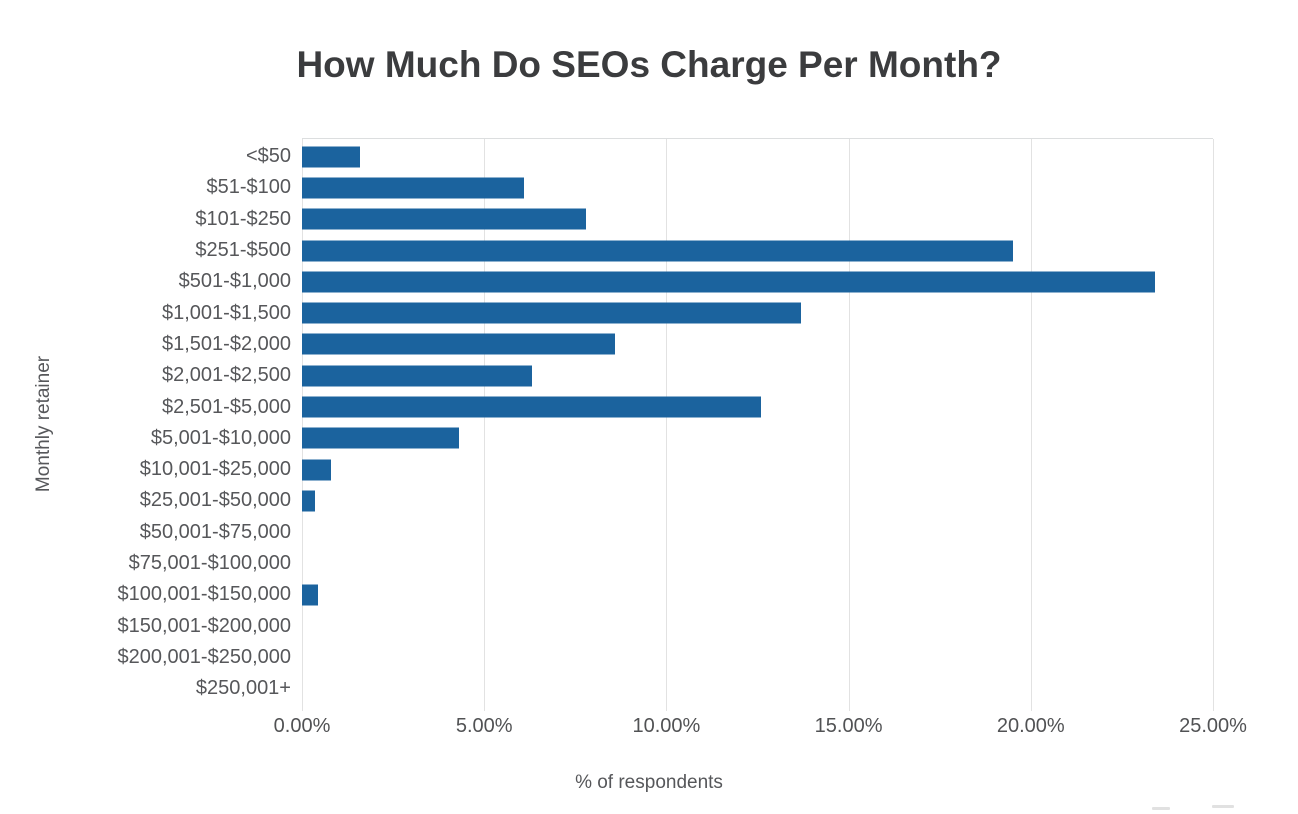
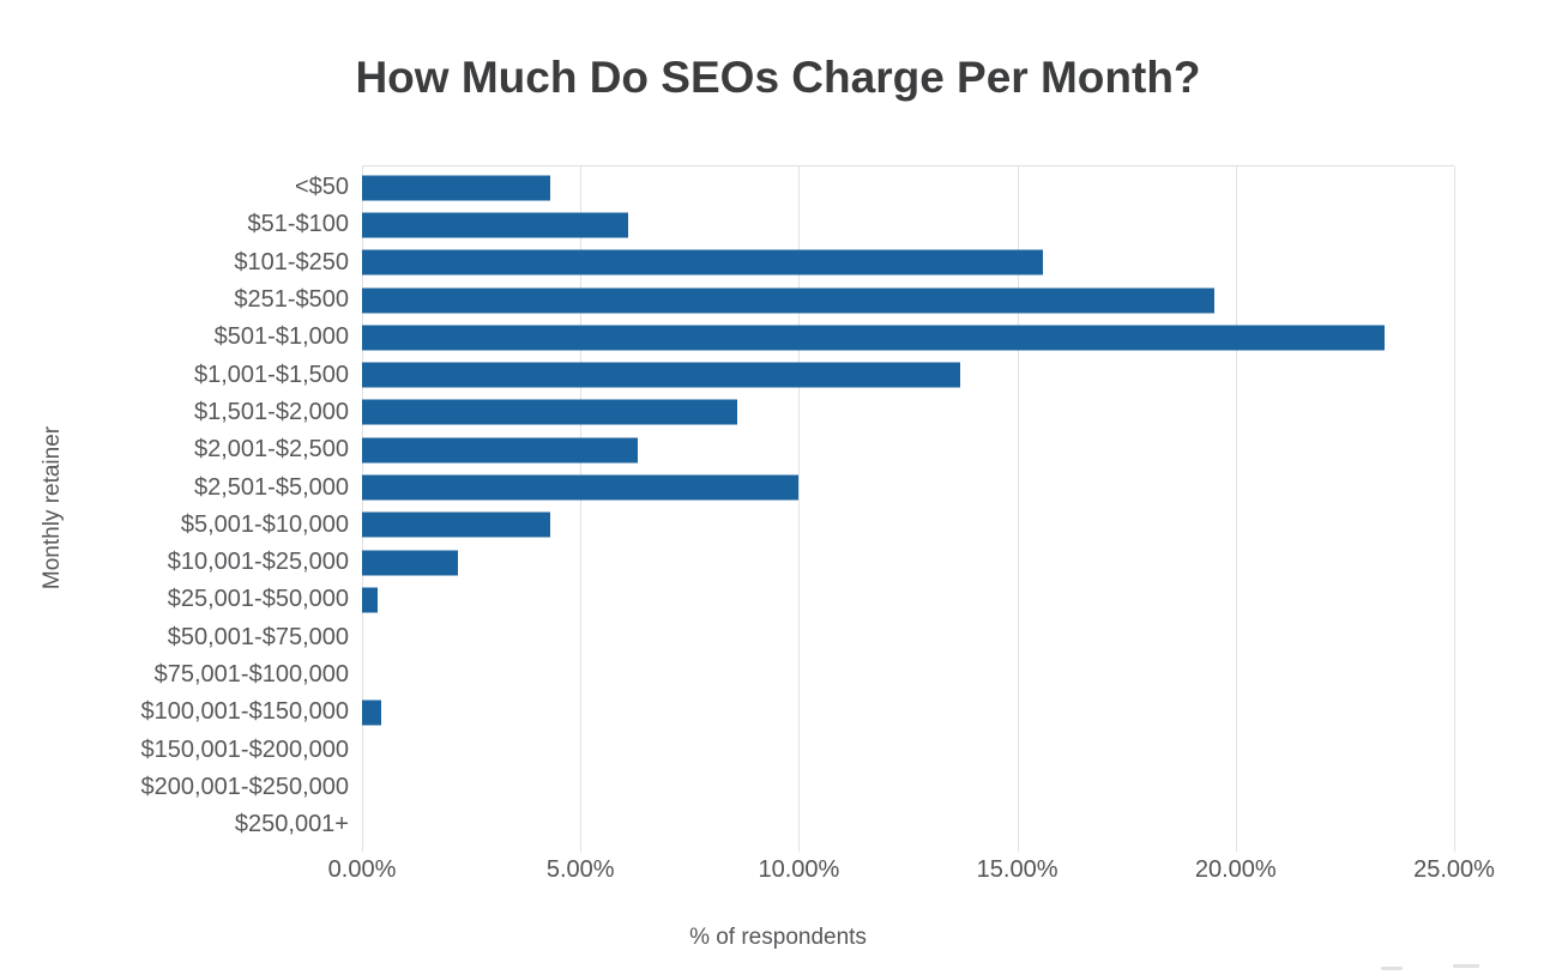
<$50: 1.6% -> 4.3%
$101-$250: 7.8% -> 15.6%
$2,501-$5,000: 12.6% -> 10.0%
$10,001-$25,000: 0.8% -> 2.2%
